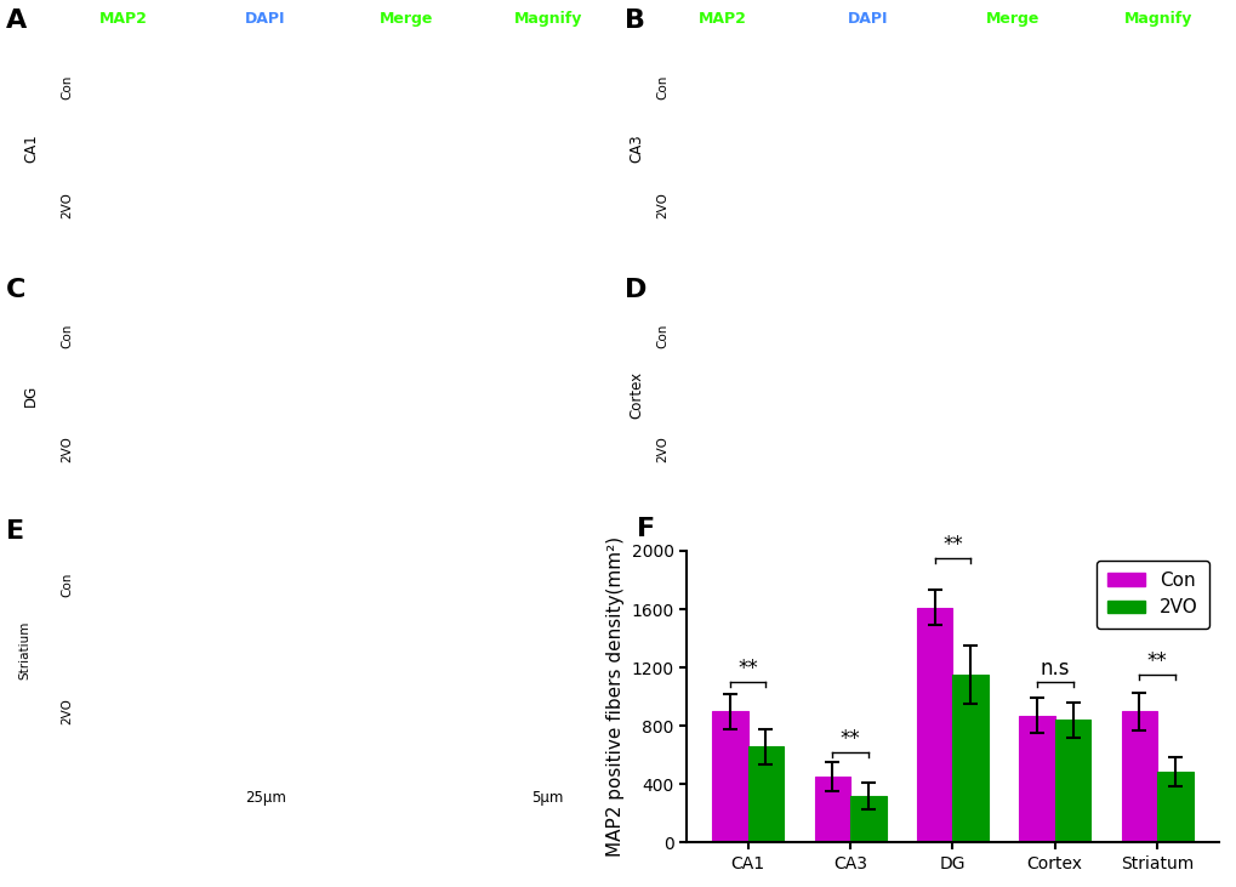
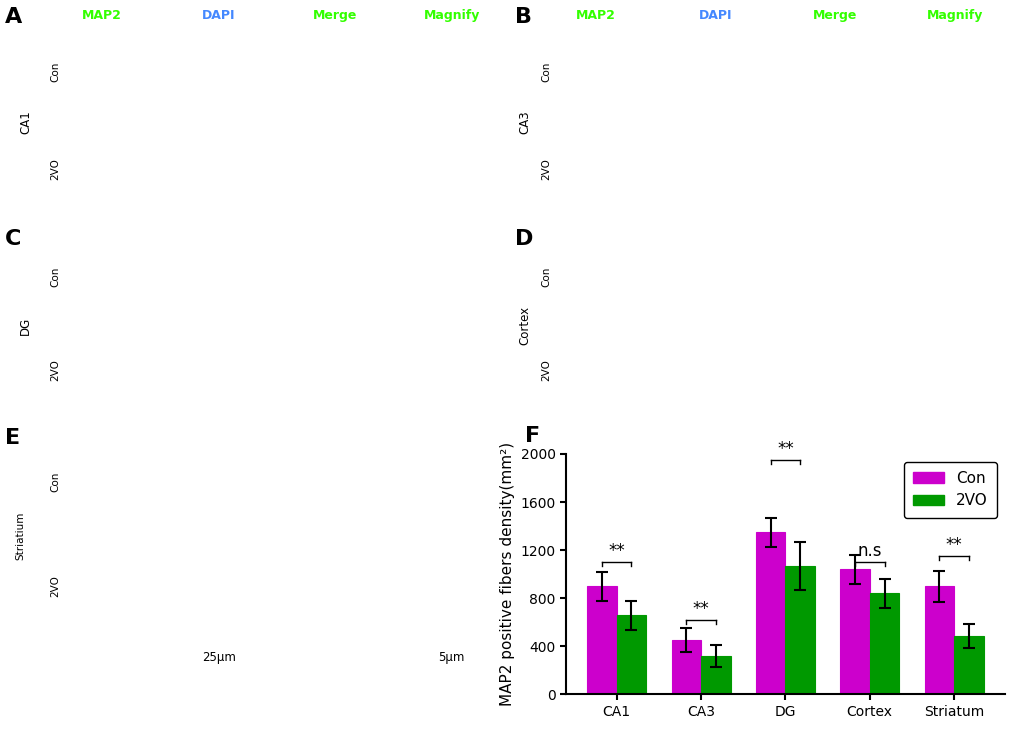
Con/DG: 1610 -> 1350
2VO/DG: 1150 -> 1070
Con/Cortex: 870 -> 1040
